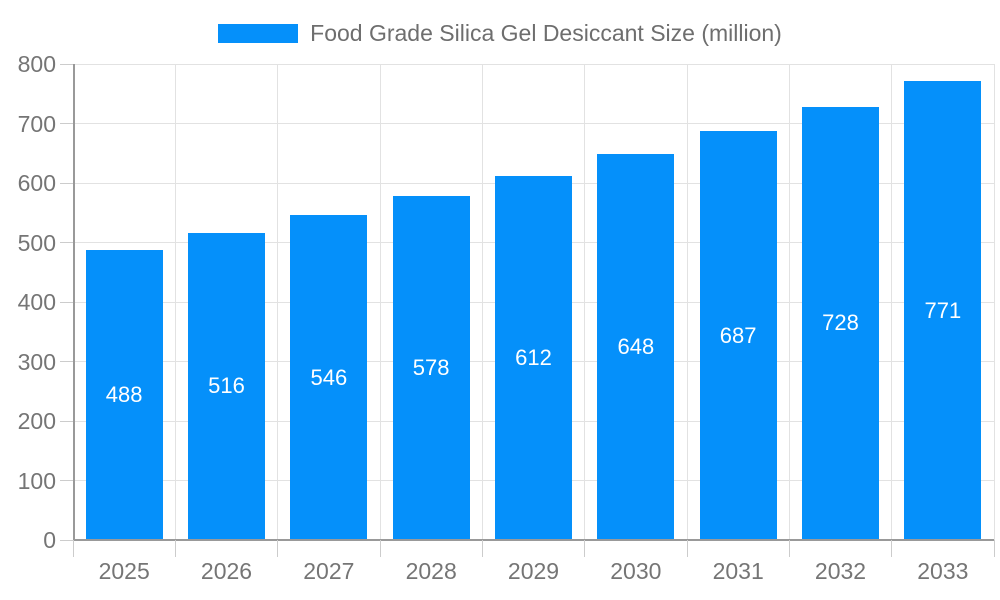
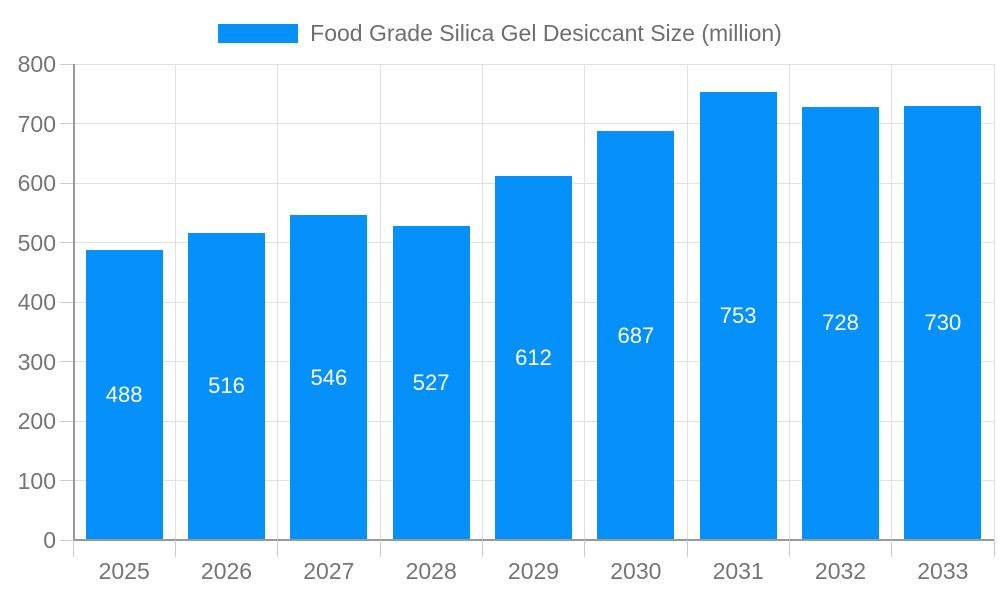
2028: 578 -> 527
2030: 648 -> 687
2031: 687 -> 753
2033: 771 -> 730
